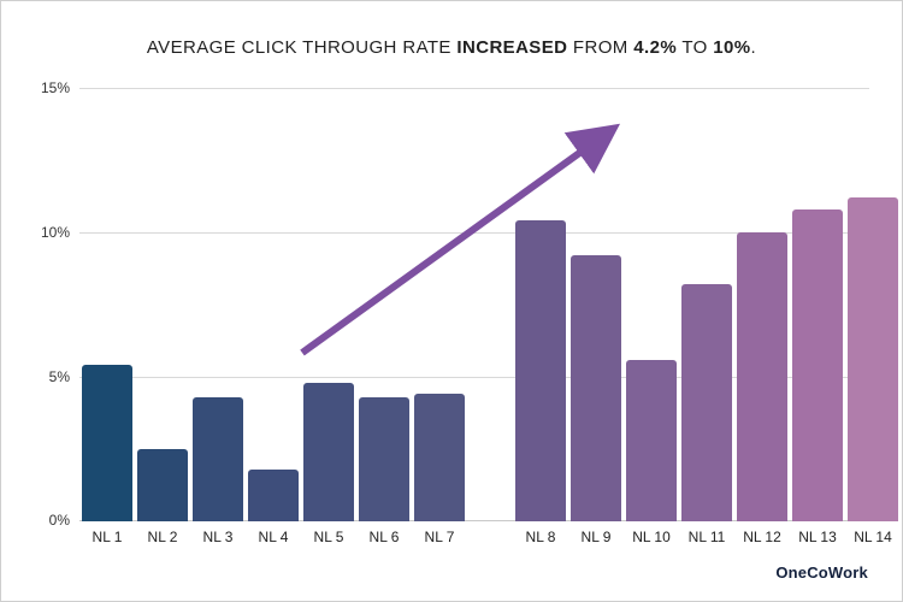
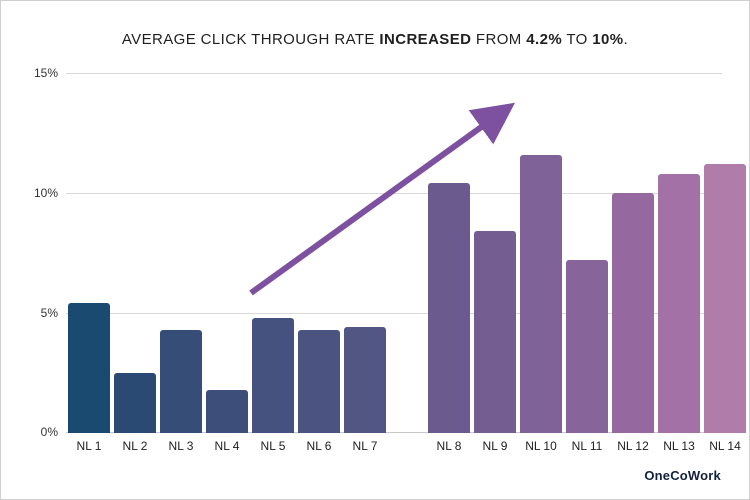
NL 9: 9.2% -> 8.4%
NL 10: 5.6% -> 11.6%
NL 11: 8.2% -> 7.2%
